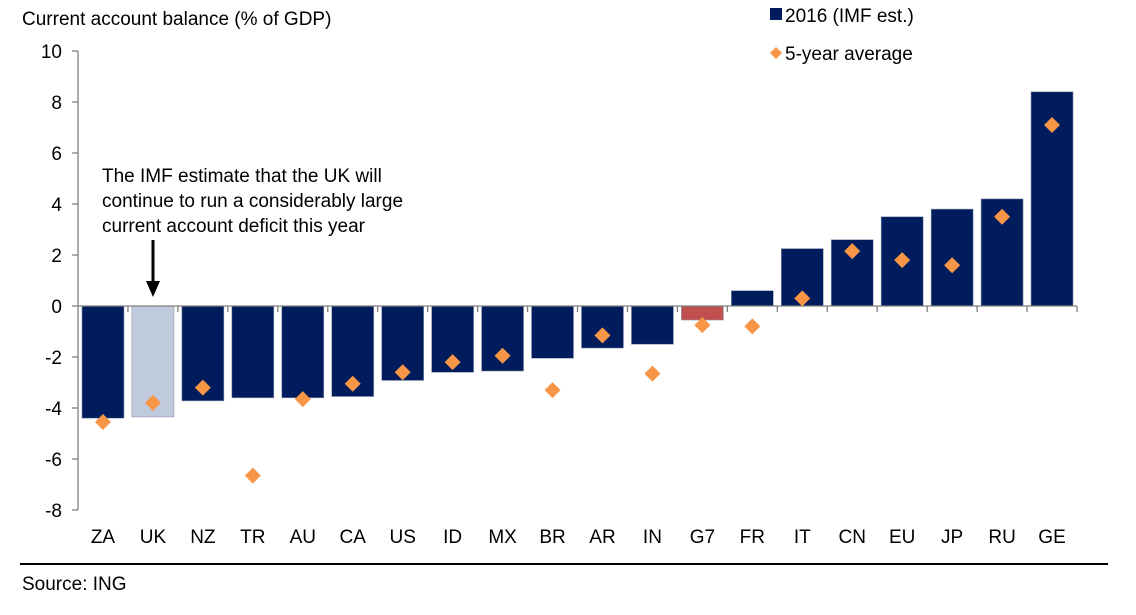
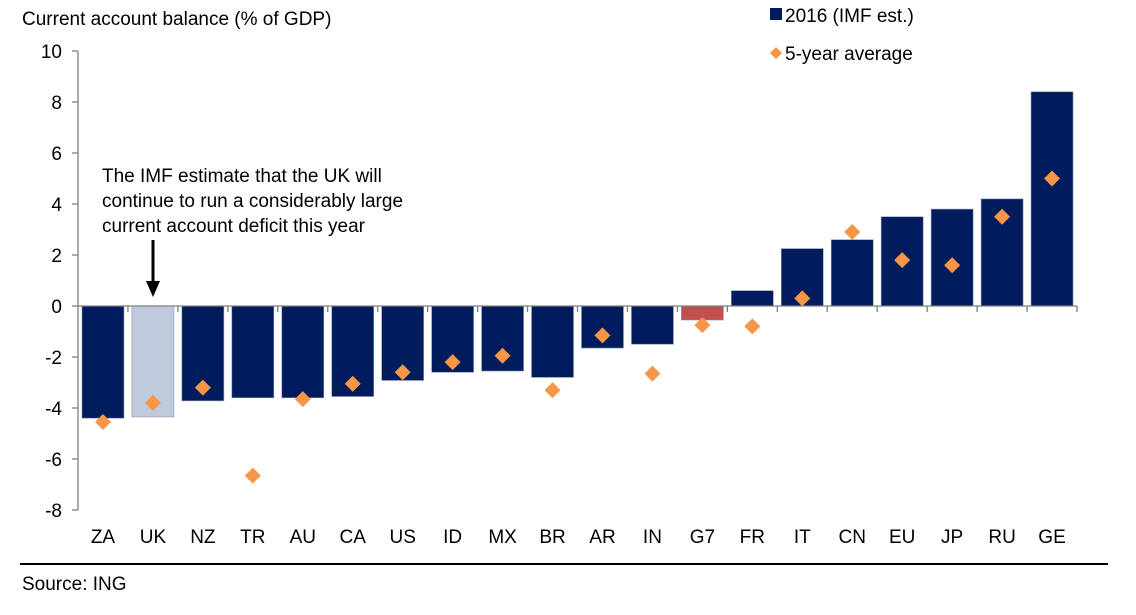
2016 (IMF est.)/BR: -2.0 -> -2.8
5-year average/CN: 2.1 -> 2.9
5-year average/GE: 7.1 -> 5.0
